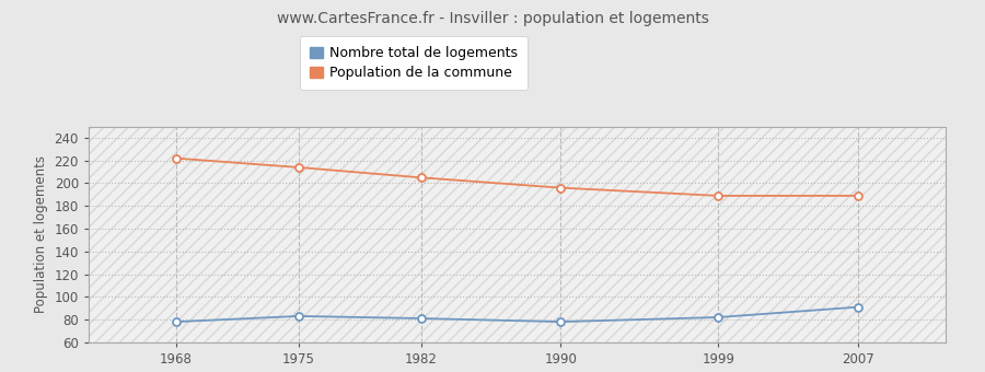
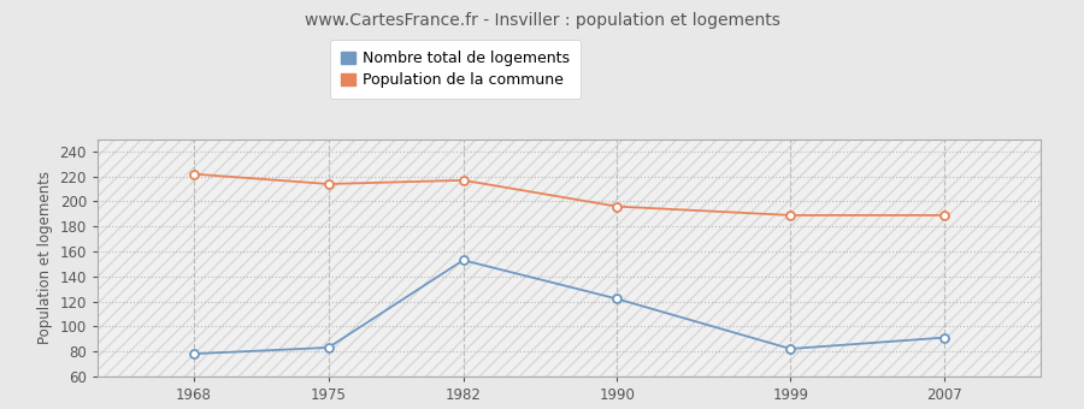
Nombre total de logements/1982: 81 -> 153
Population de la commune/1982: 205 -> 217
Nombre total de logements/1990: 78 -> 122
